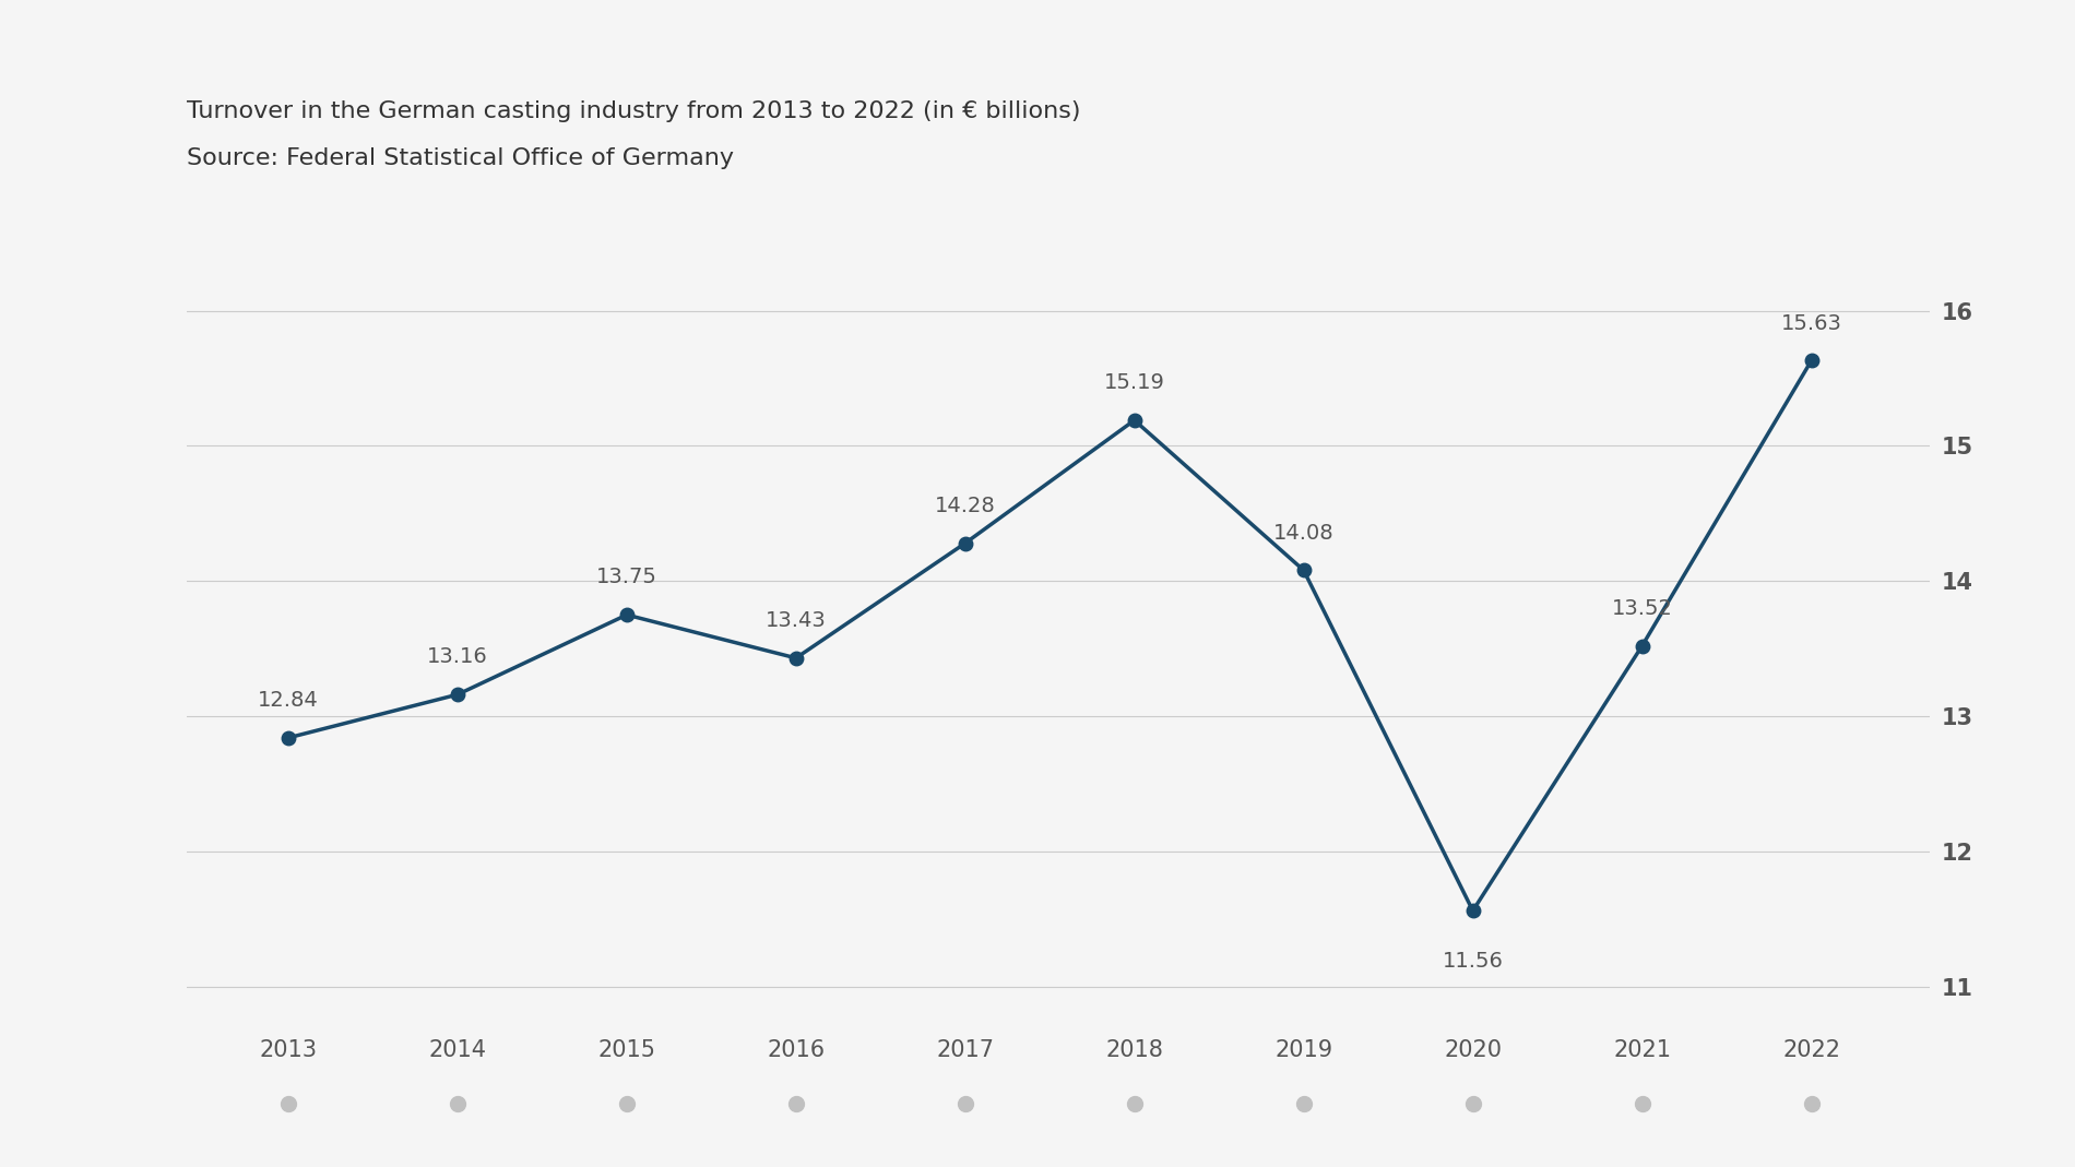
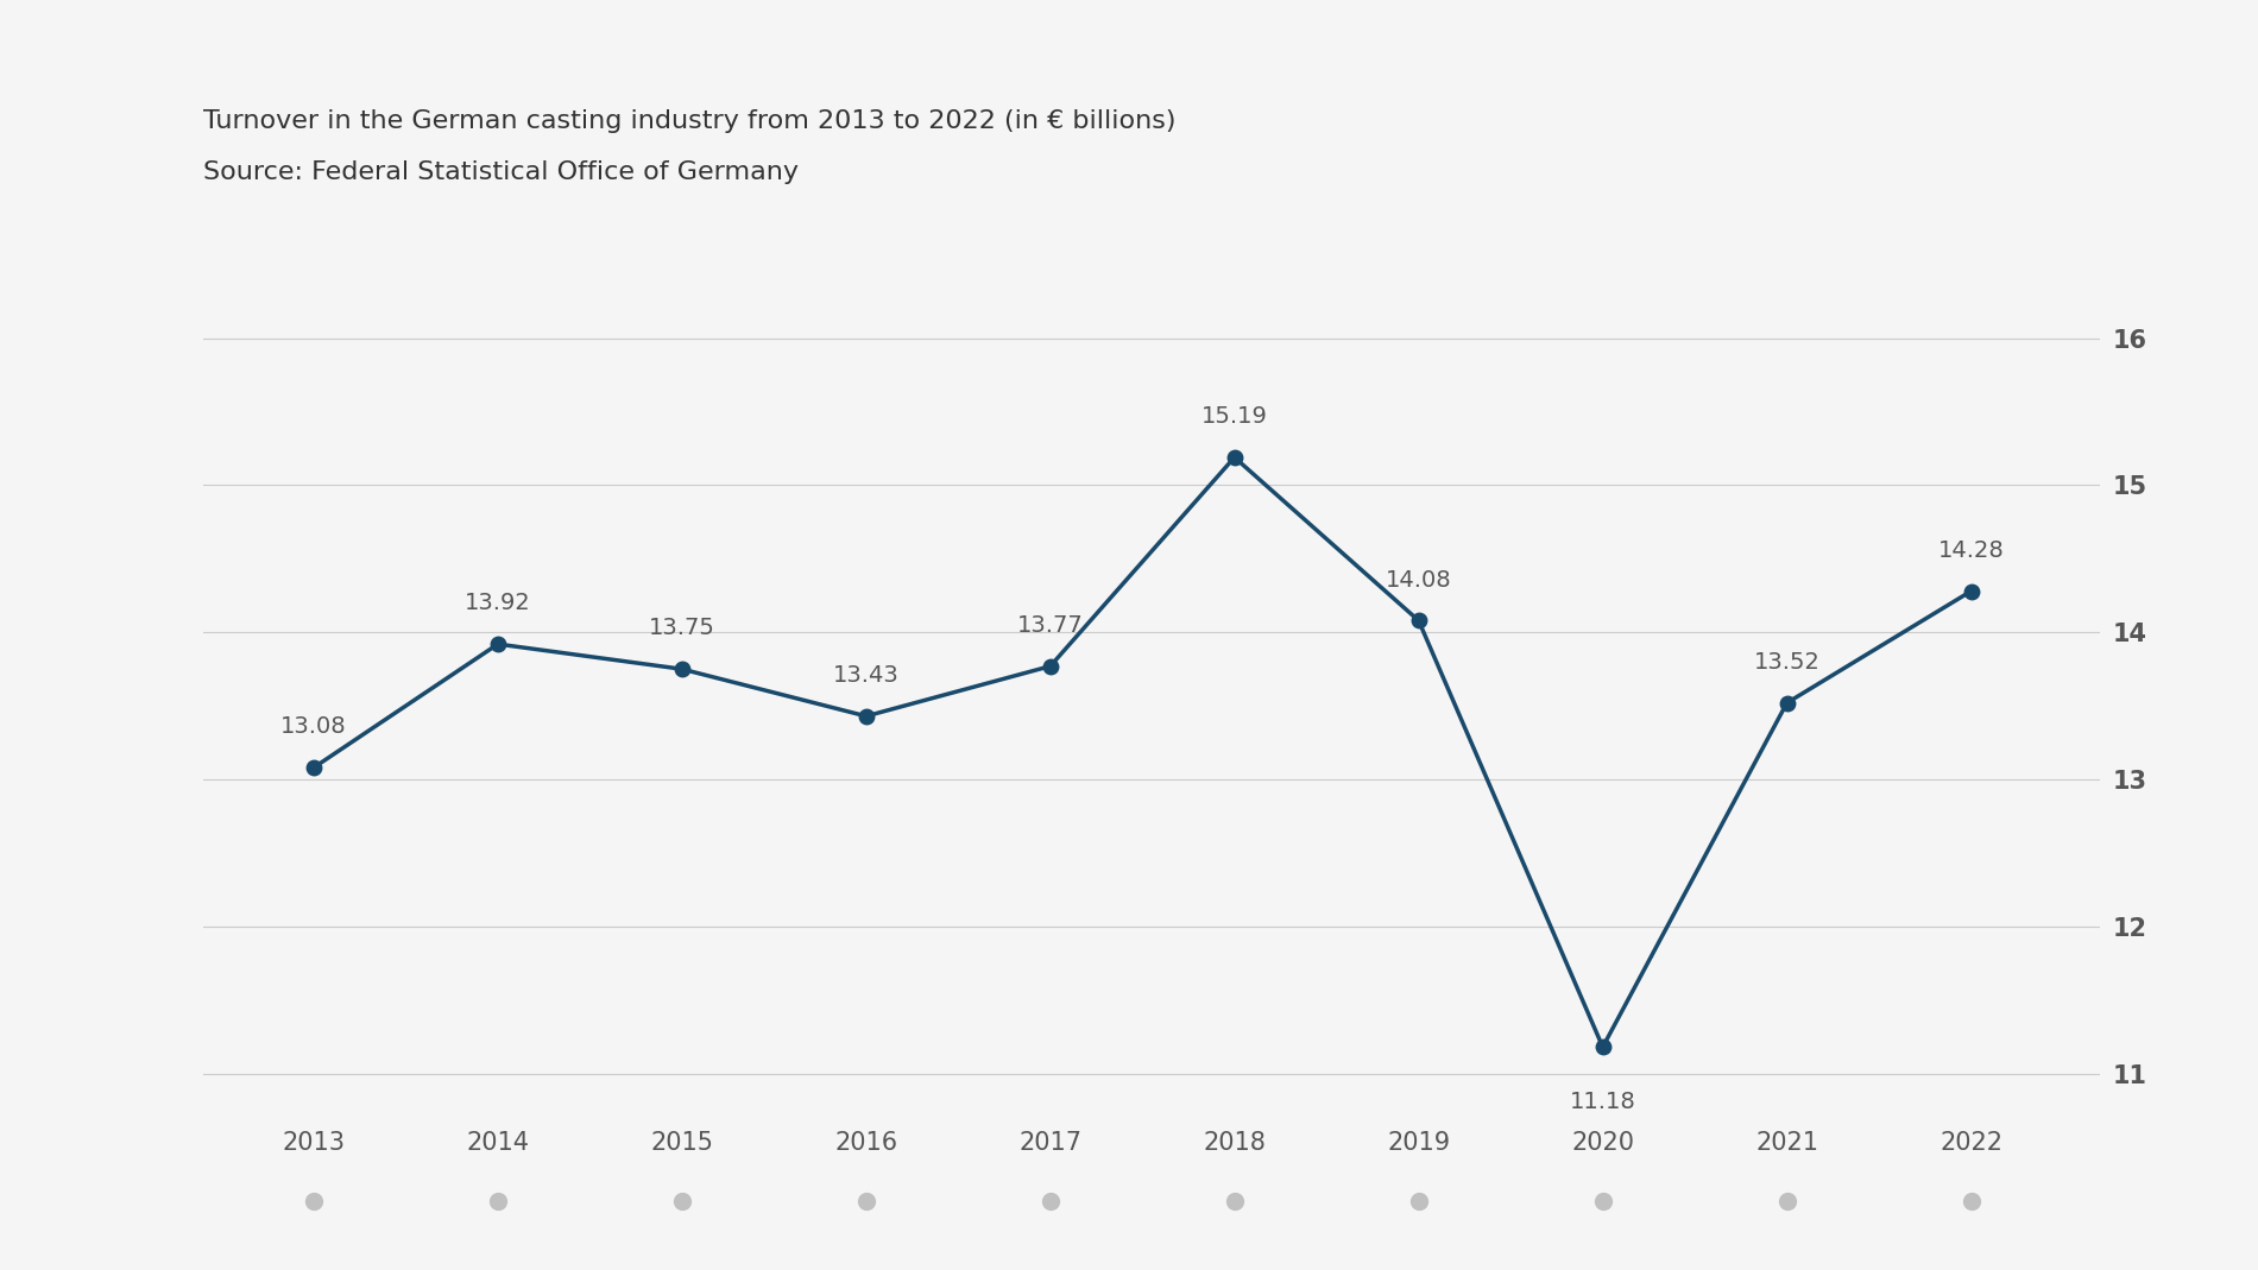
2013: 12.84 -> 13.08
2014: 13.16 -> 13.92
2017: 14.28 -> 13.77
2020: 11.56 -> 11.18
2022: 15.63 -> 14.28
